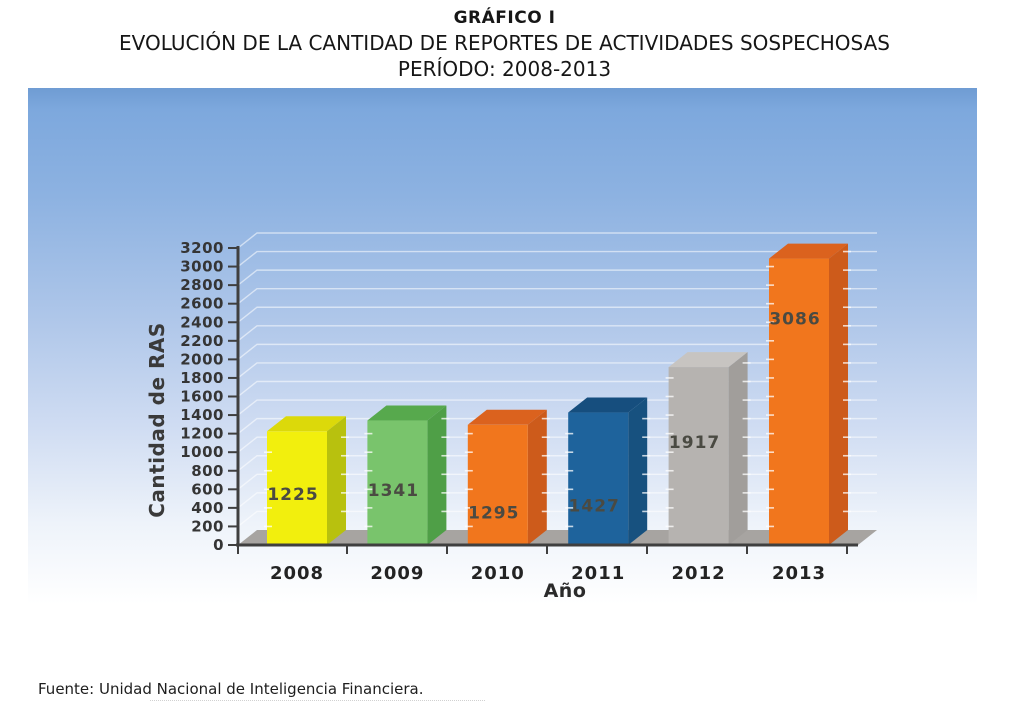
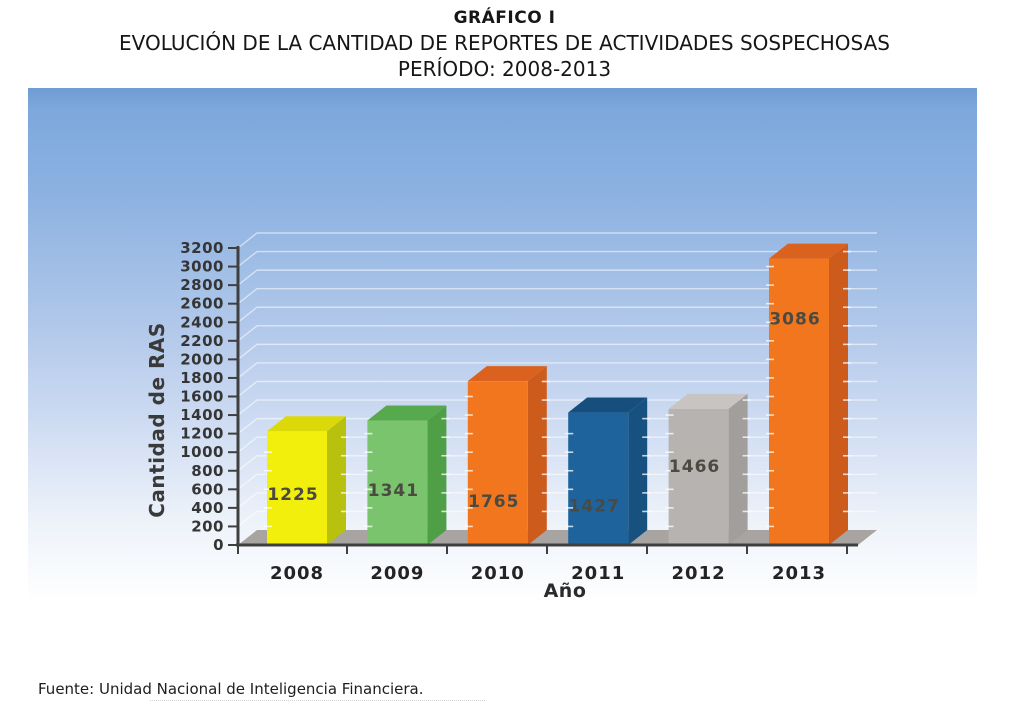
2010: 1295 -> 1765
2012: 1917 -> 1466
